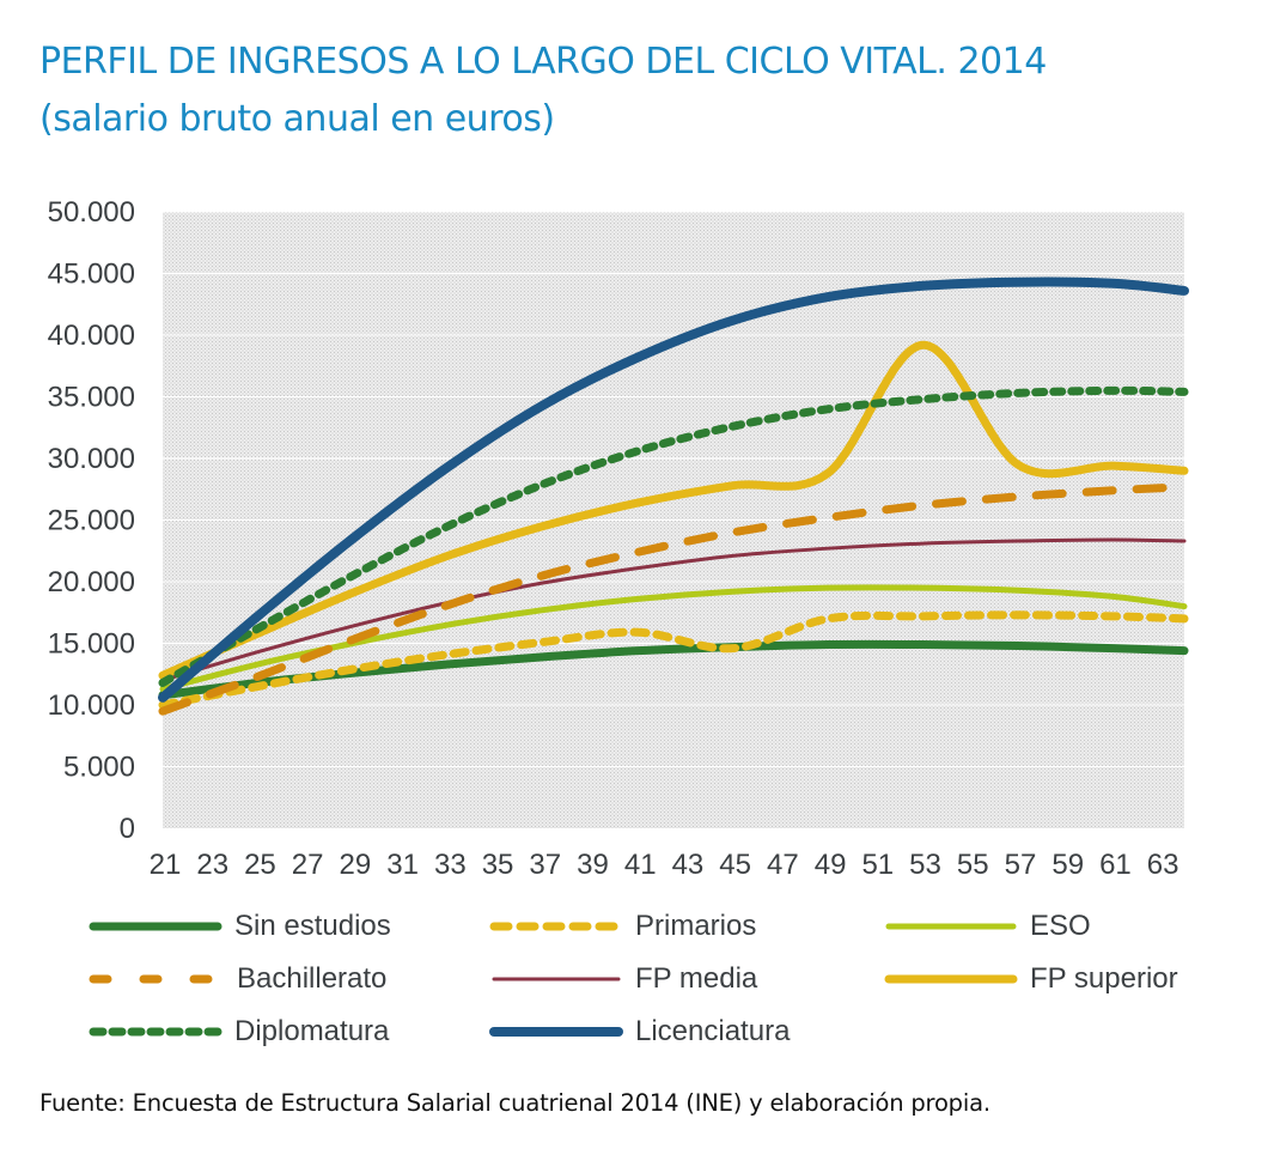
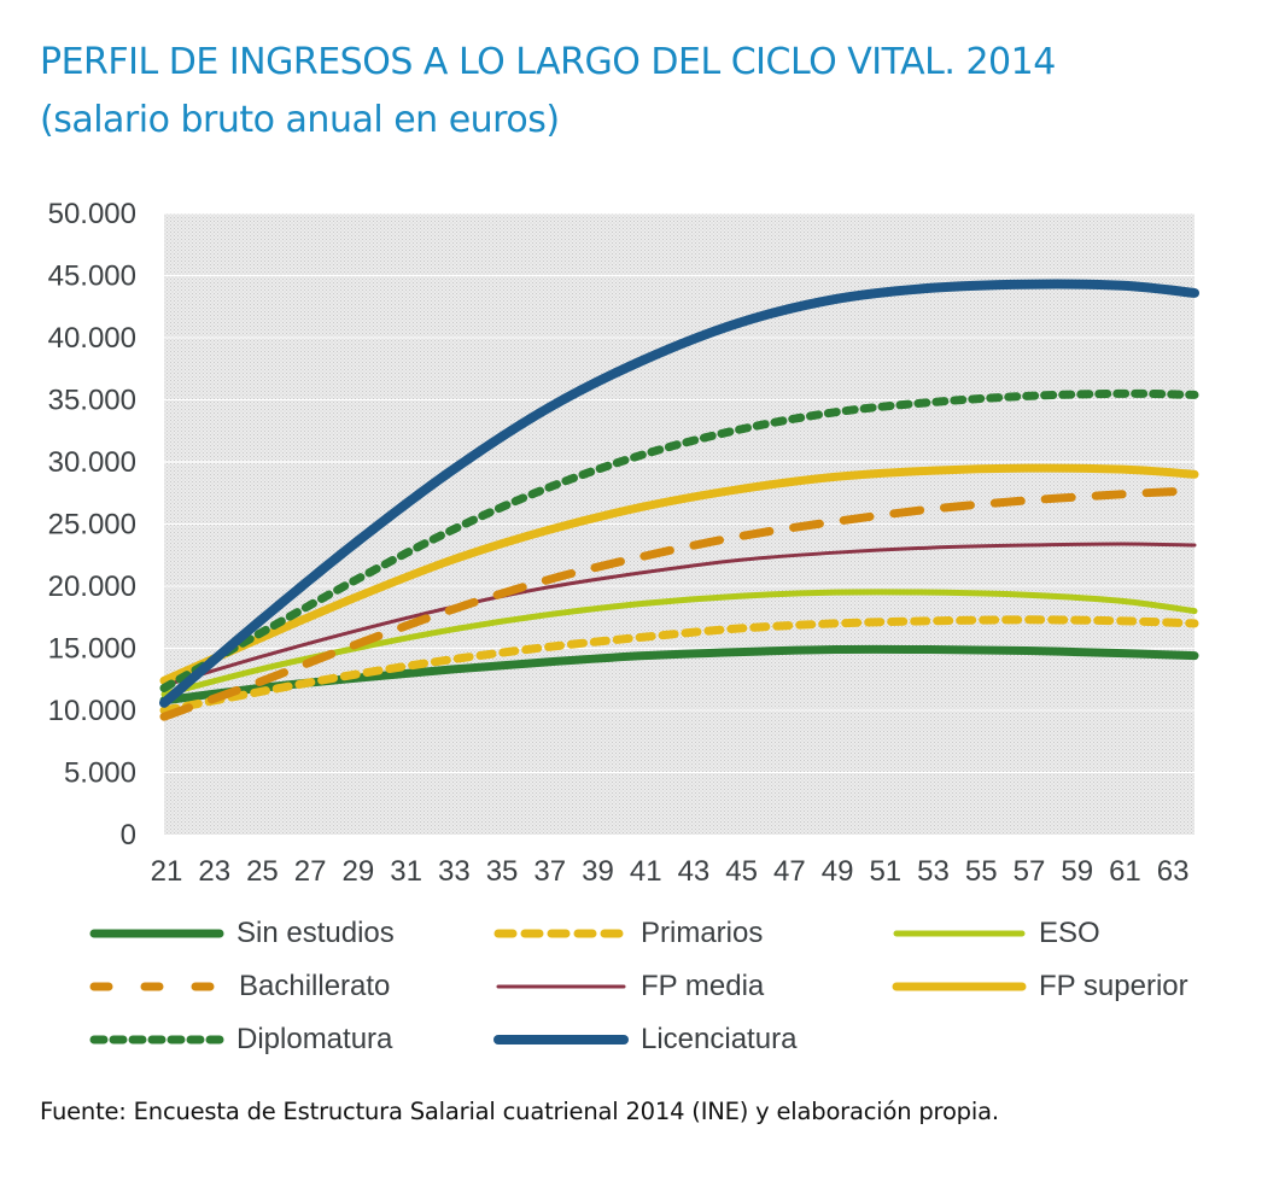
Primarios/45: 14600 -> 16600
FP superior/53: 39200 -> 29300
